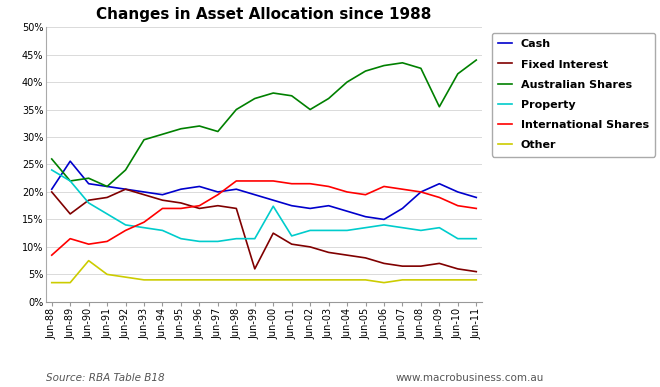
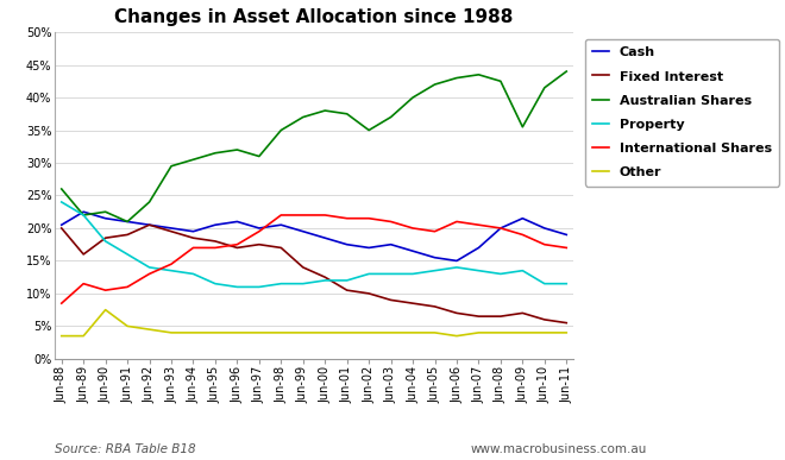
Cash/Jun-89: 25.6% -> 22.5%
Fixed Interest/Jun-99: 6.0% -> 14.0%
Property/Jun-00: 17.4% -> 12.0%
